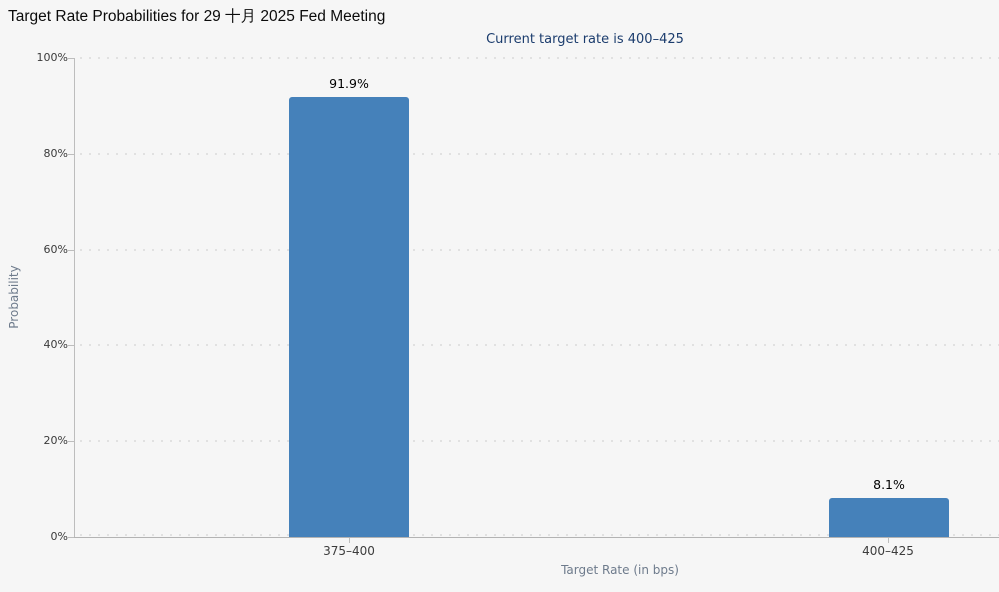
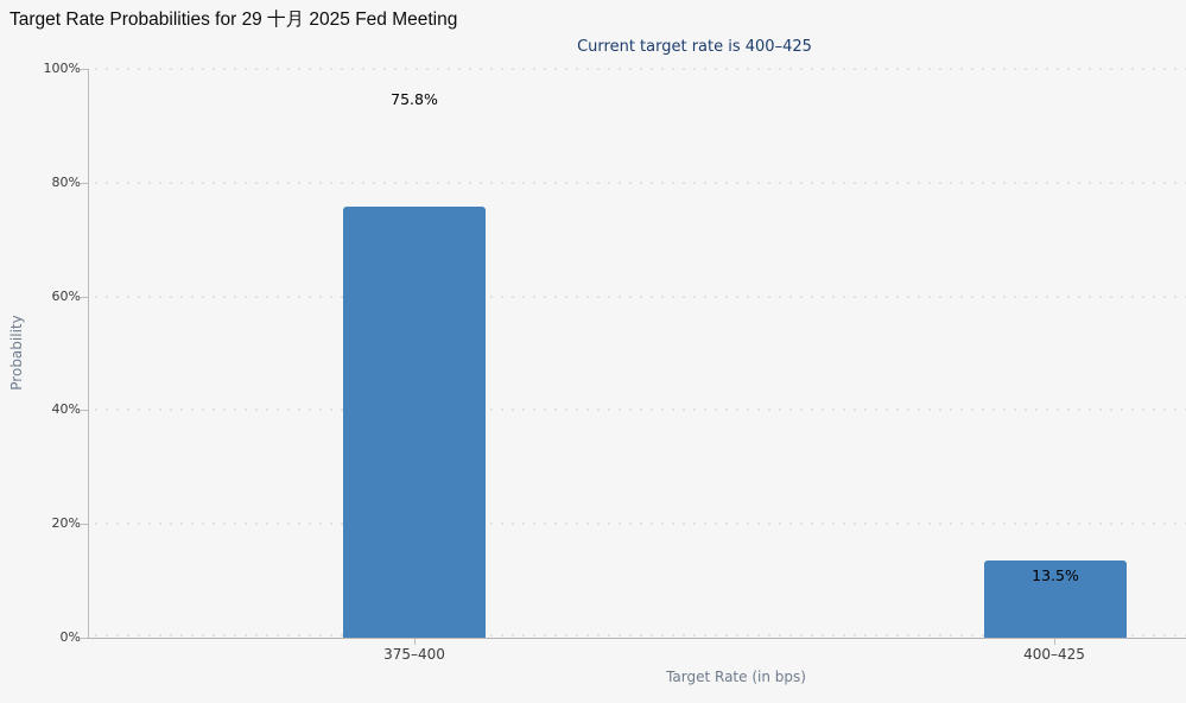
375–400: 91.9% -> 75.8%
400–425: 8.1% -> 13.5%
